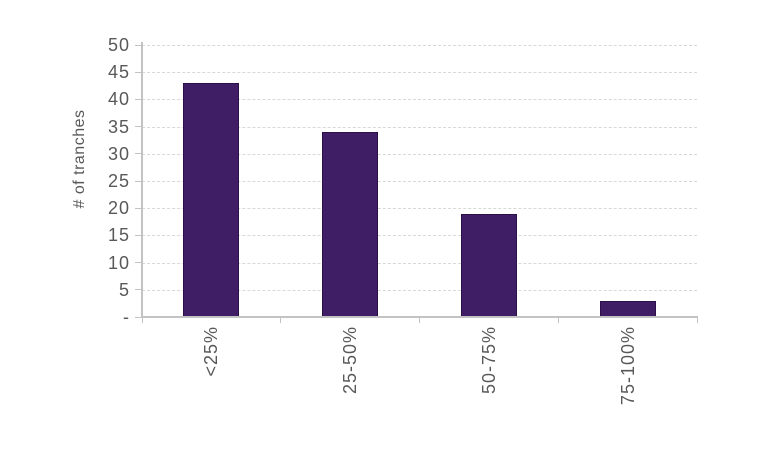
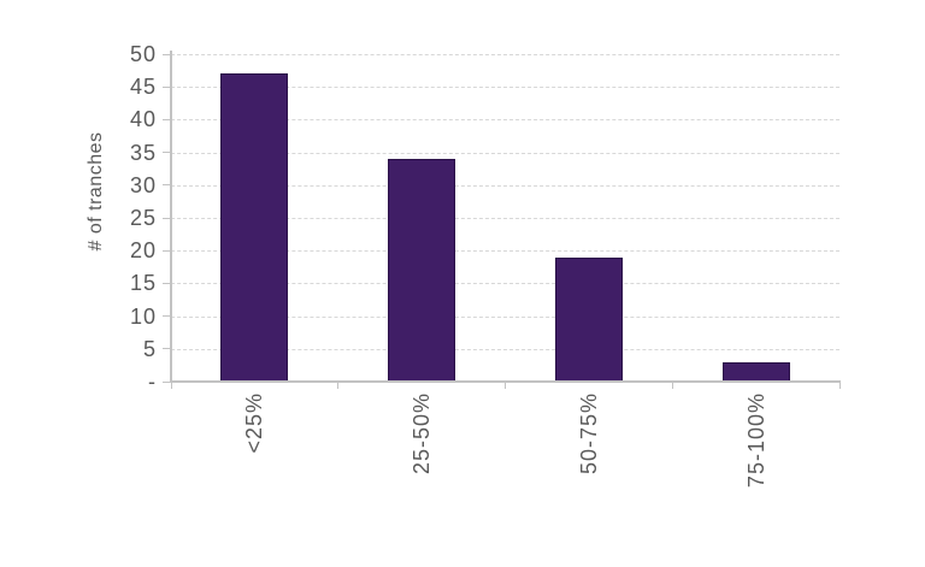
<25%: 43 -> 47
